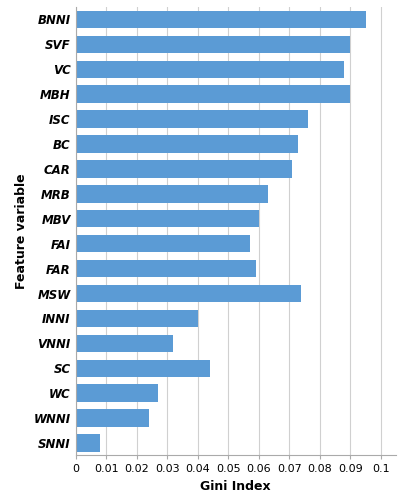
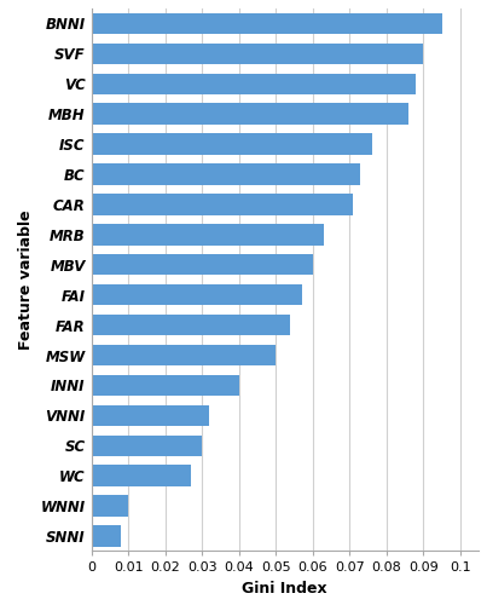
MBH: 0.090 -> 0.086
FAR: 0.059 -> 0.054
MSW: 0.074 -> 0.050
SC: 0.044 -> 0.030
WNNI: 0.024 -> 0.010
